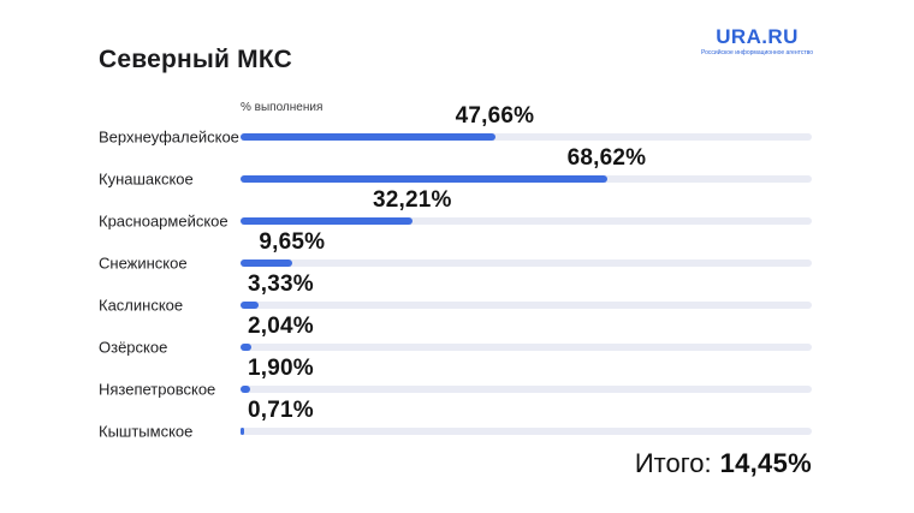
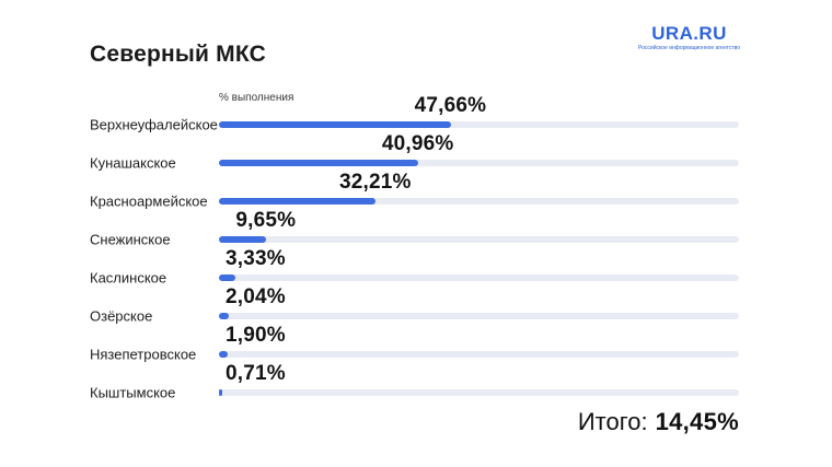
Кунашакское: 68,62% -> 40,96%
